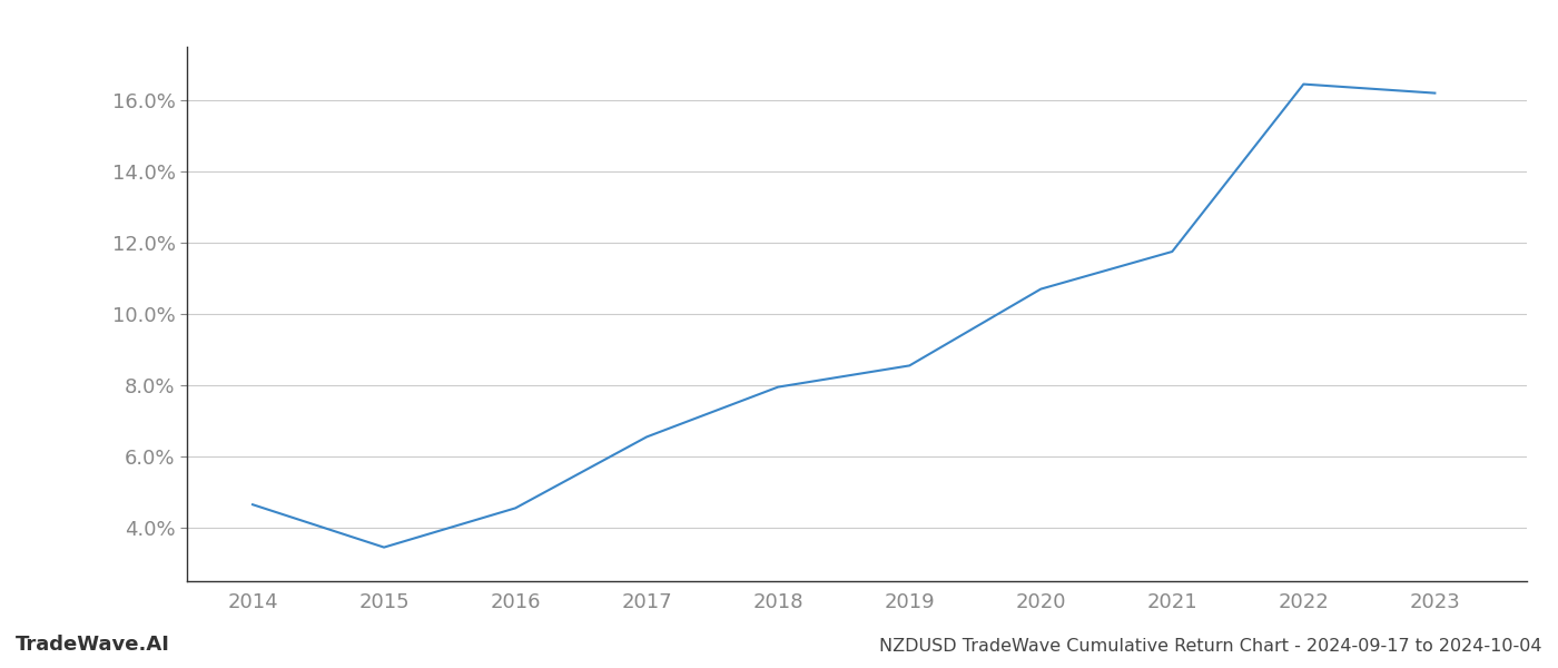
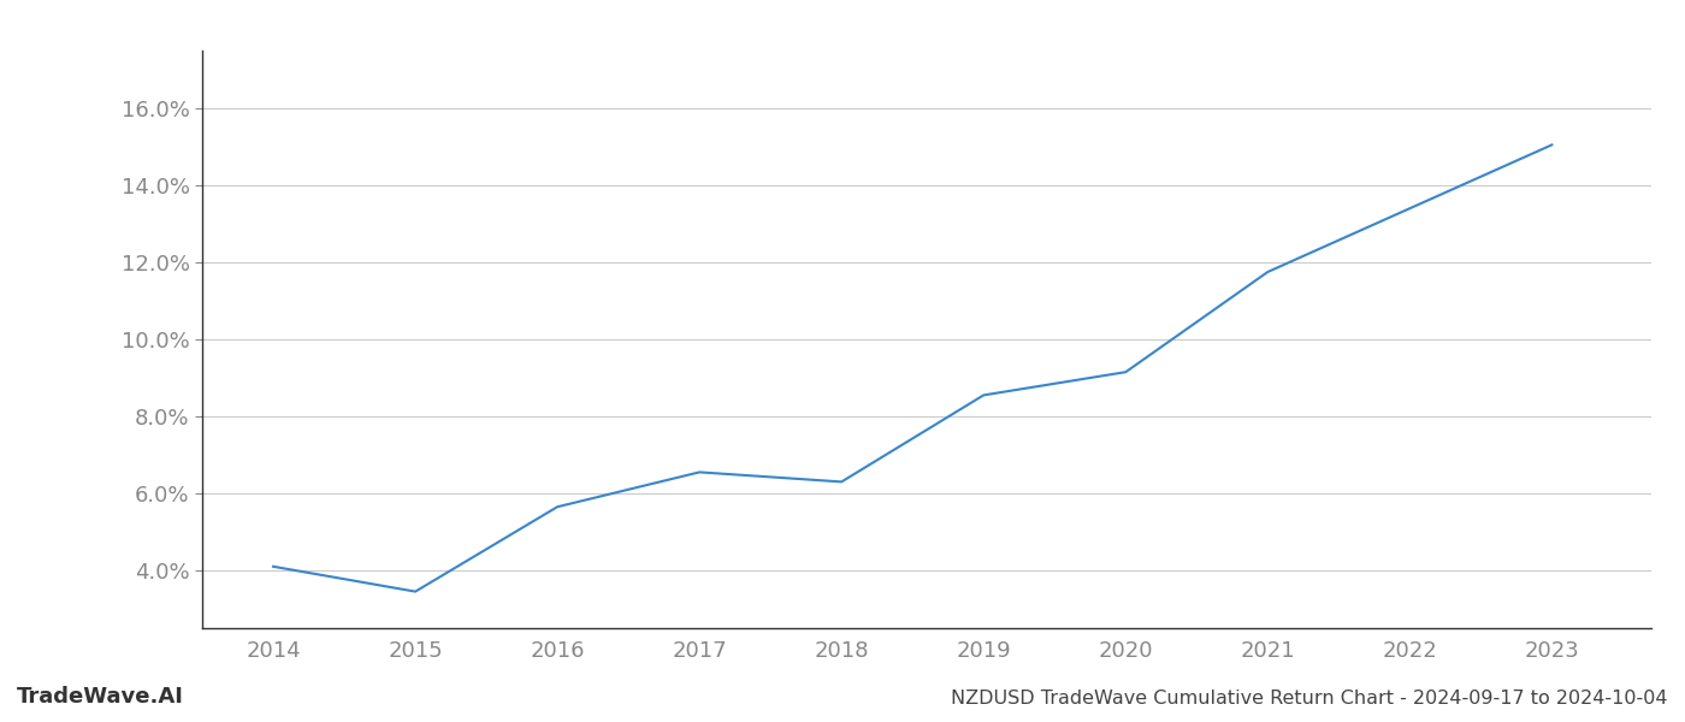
2014: 4.65% -> 4.10%
2016: 4.55% -> 5.65%
2018: 7.95% -> 6.30%
2020: 10.70% -> 9.15%
2022: 16.45% -> 13.40%
2023: 16.20% -> 15.05%
